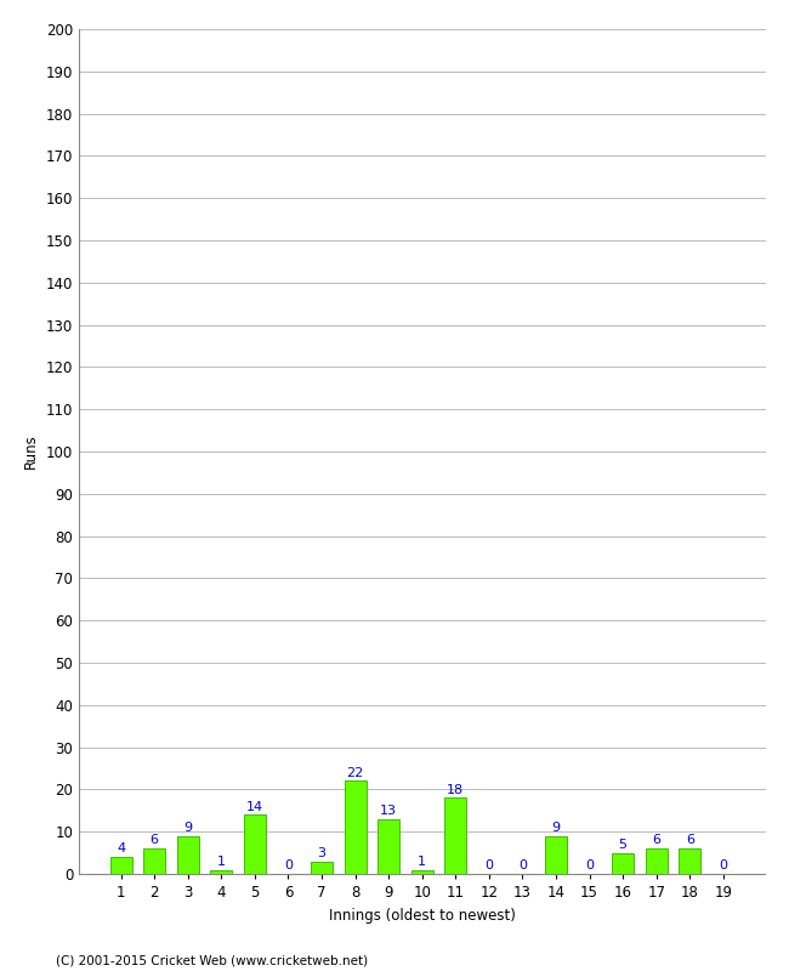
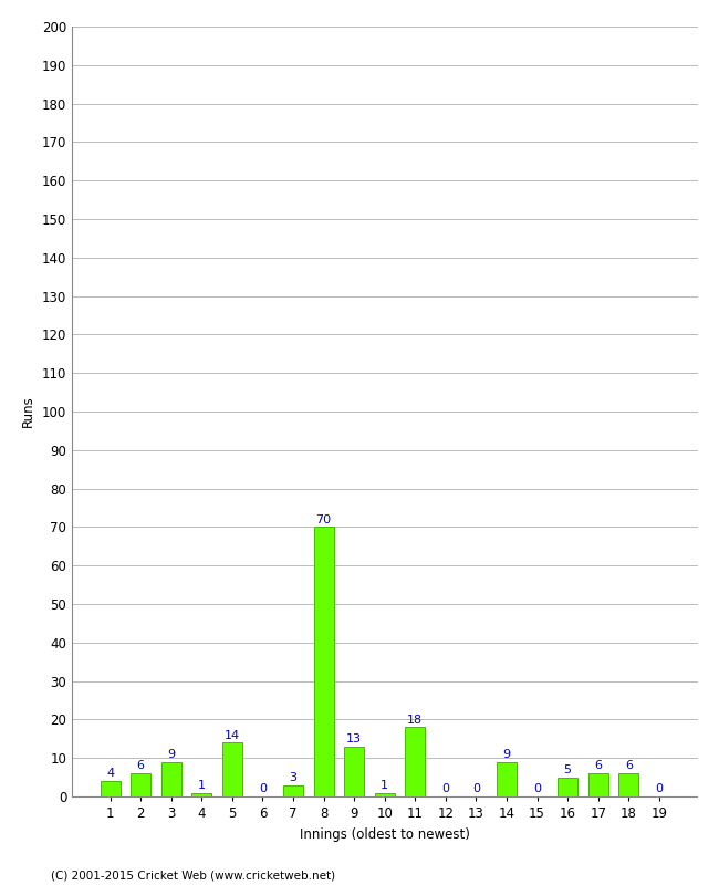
8: 22 -> 70
